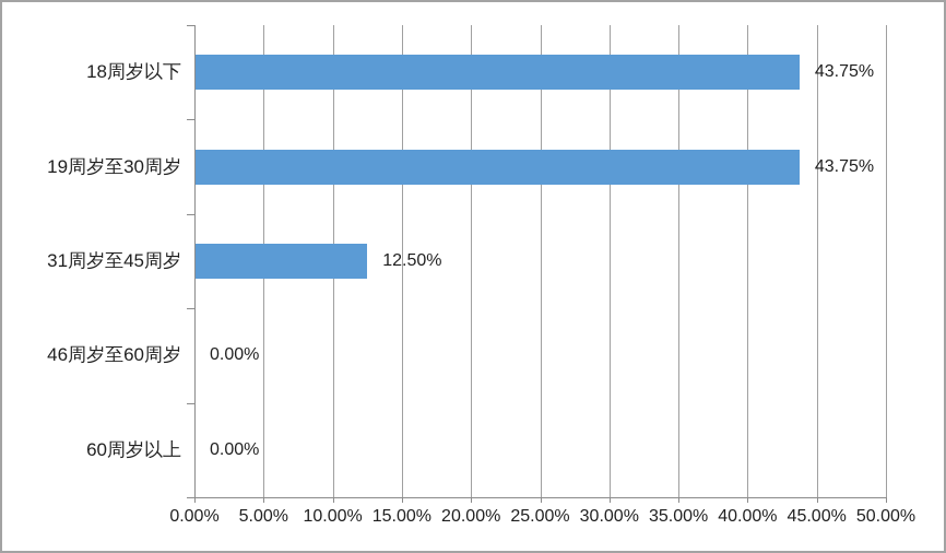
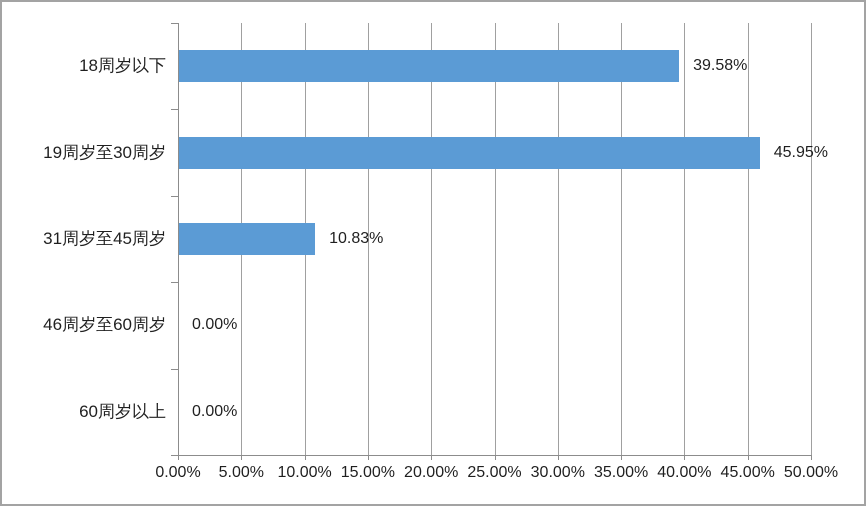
18周岁以下: 43.75% -> 39.58%
19周岁至30周岁: 43.75% -> 45.95%
31周岁至45周岁: 12.50% -> 10.83%
